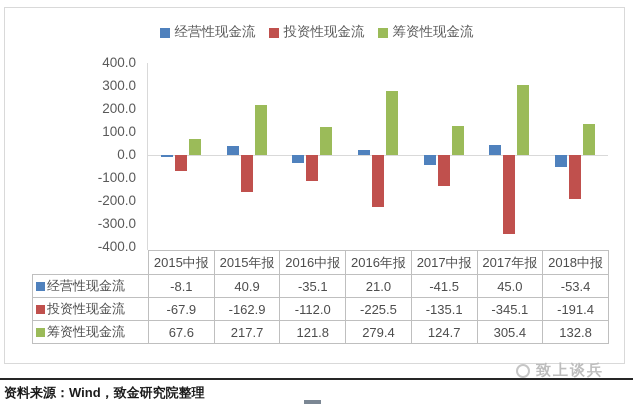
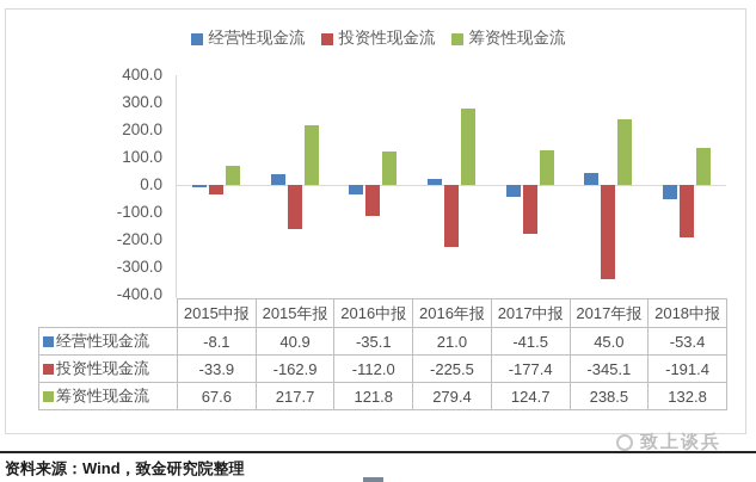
投资性现金流/2015中报: -67.9 -> -33.9
投资性现金流/2017中报: -135.1 -> -177.4
筹资性现金流/2017年报: 305.4 -> 238.5
